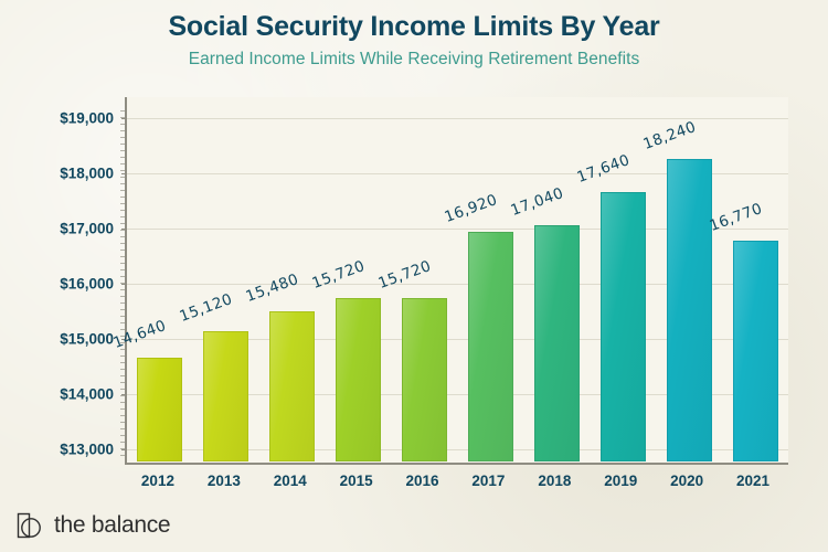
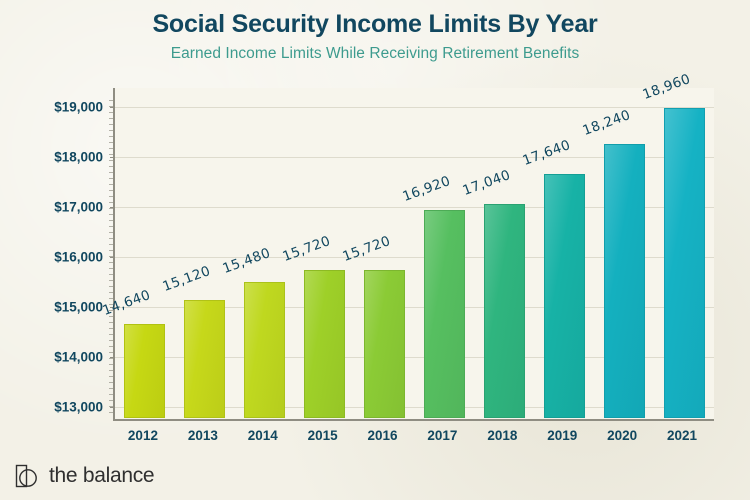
2021: 16,770 -> 18,960
